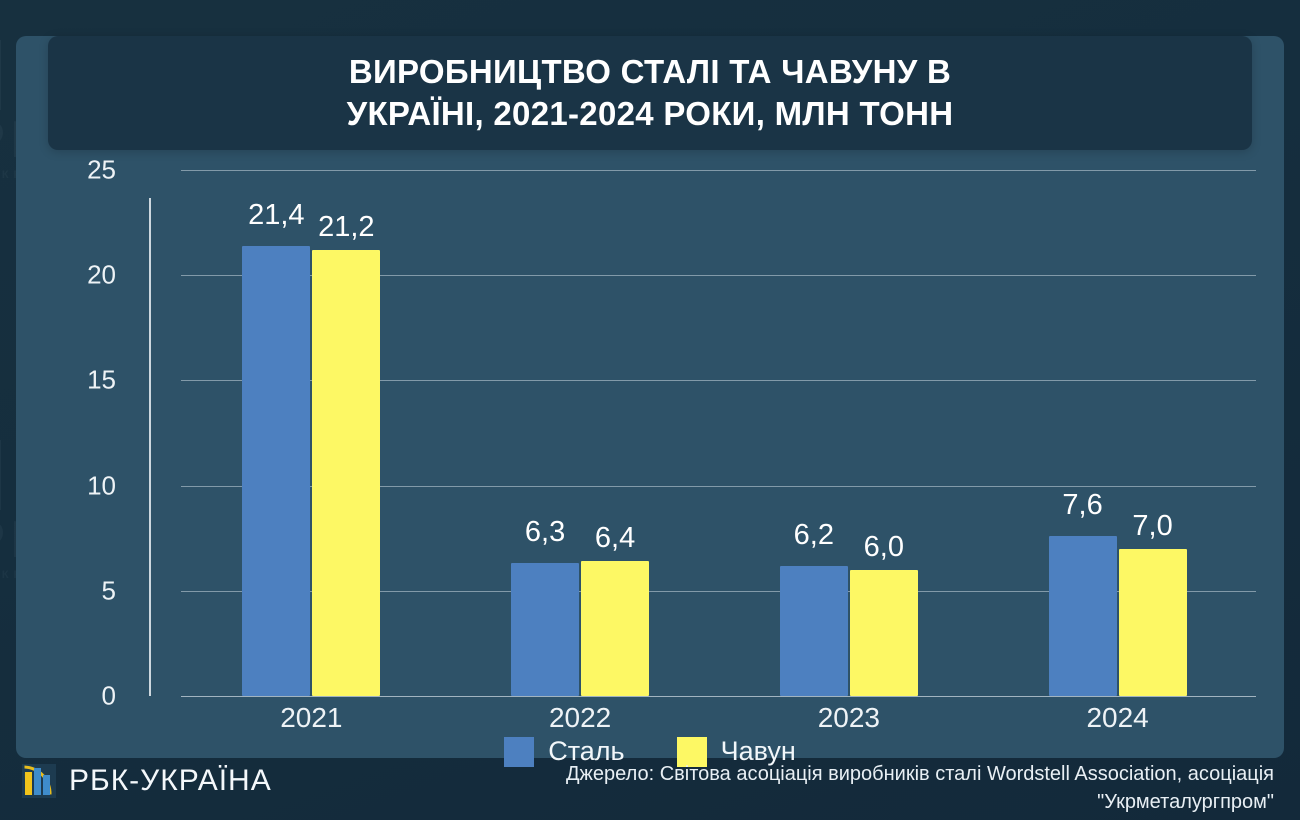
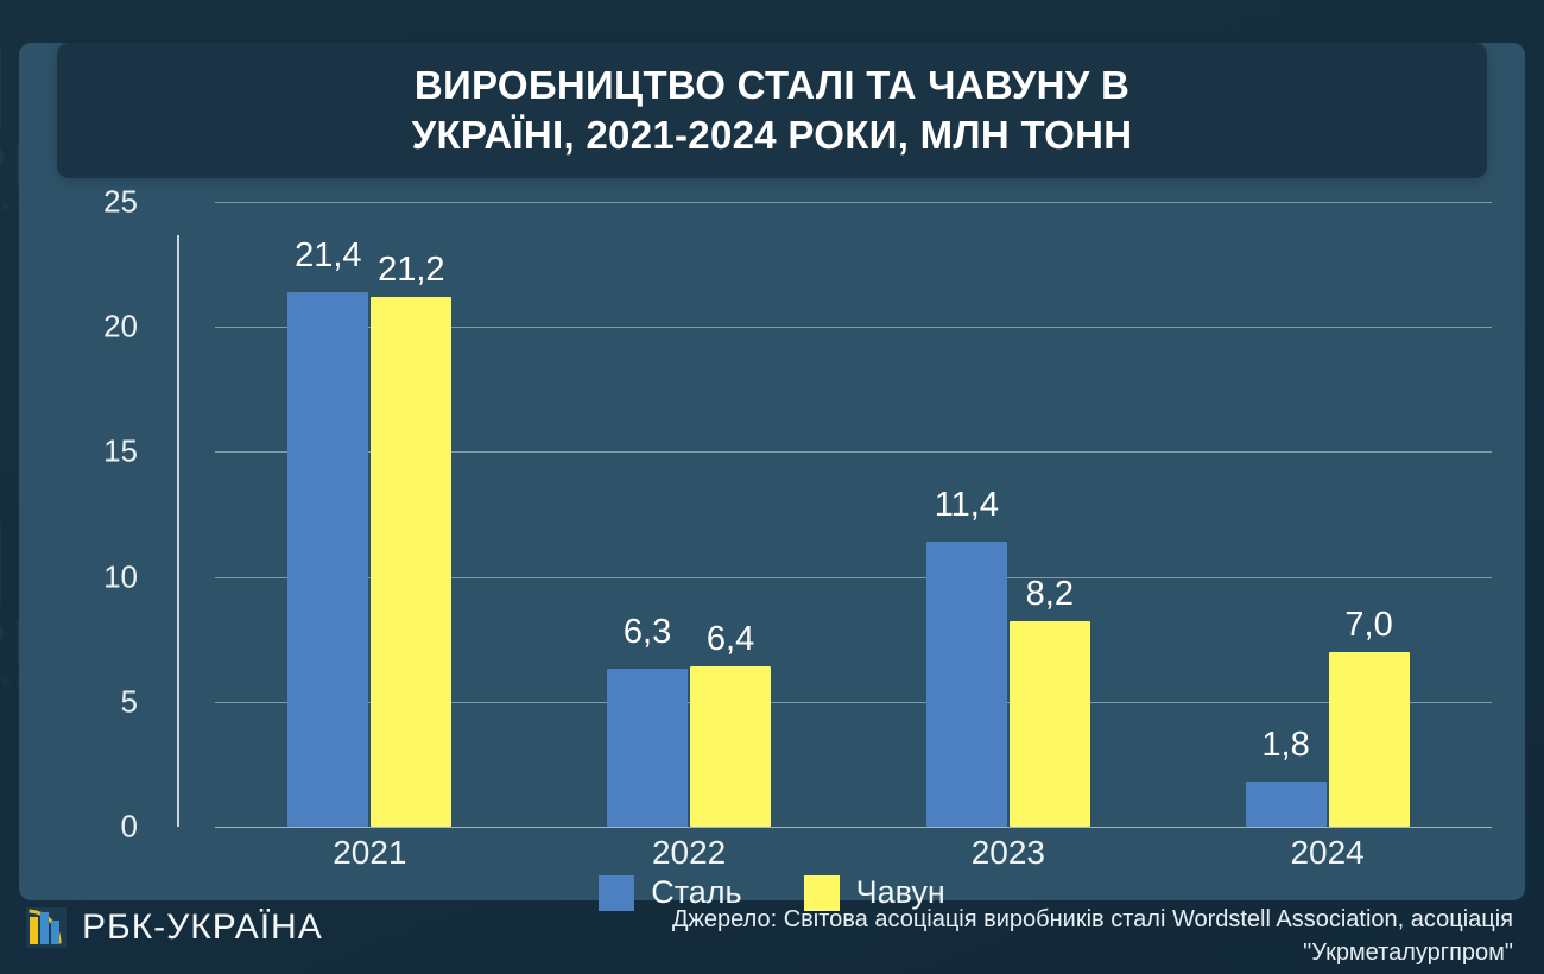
Сталь/2023: 6,2 -> 11,4
Чавун/2023: 6,0 -> 8,2
Сталь/2024: 7,6 -> 1,8
